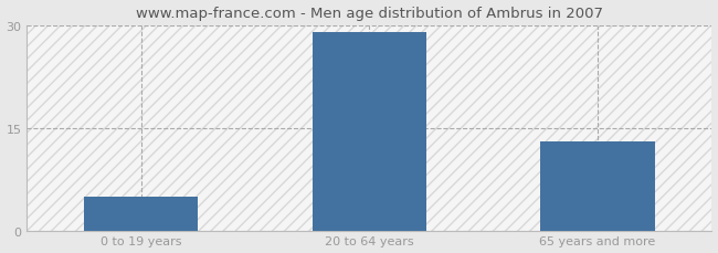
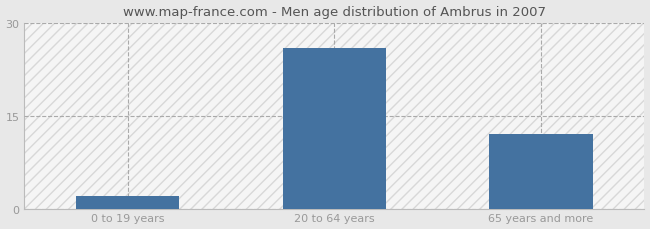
0 to 19 years: 5 -> 2
20 to 64 years: 29 -> 26
65 years and more: 13 -> 12
